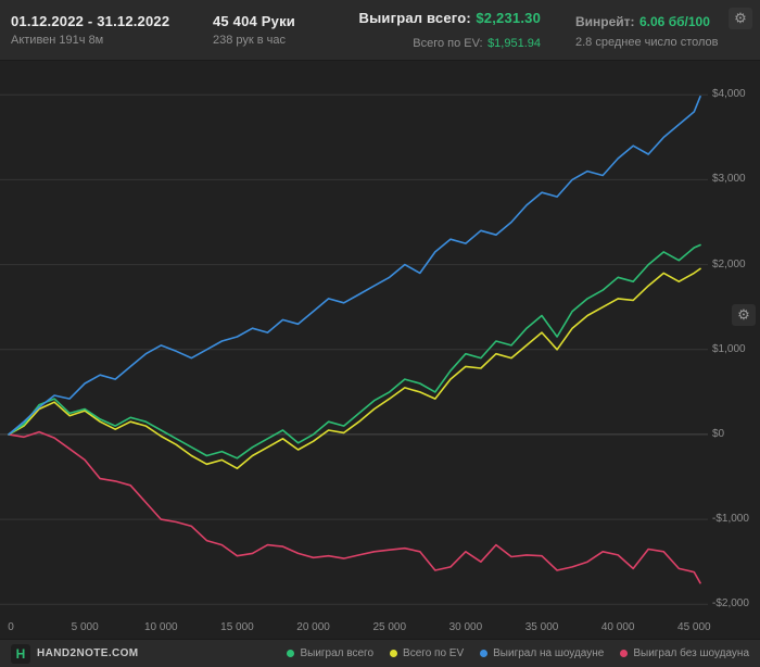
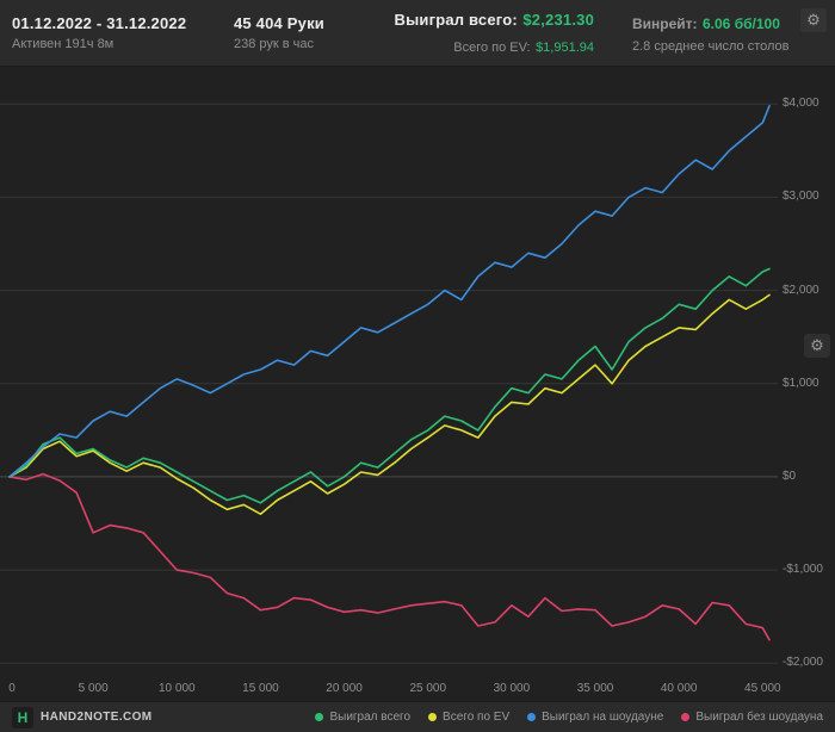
Выиграл без шоудауна/5000: -$300 -> -$600
